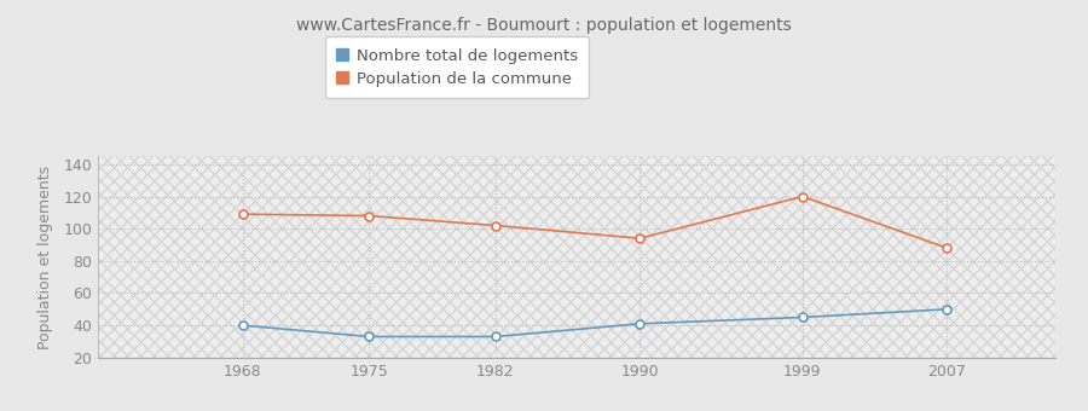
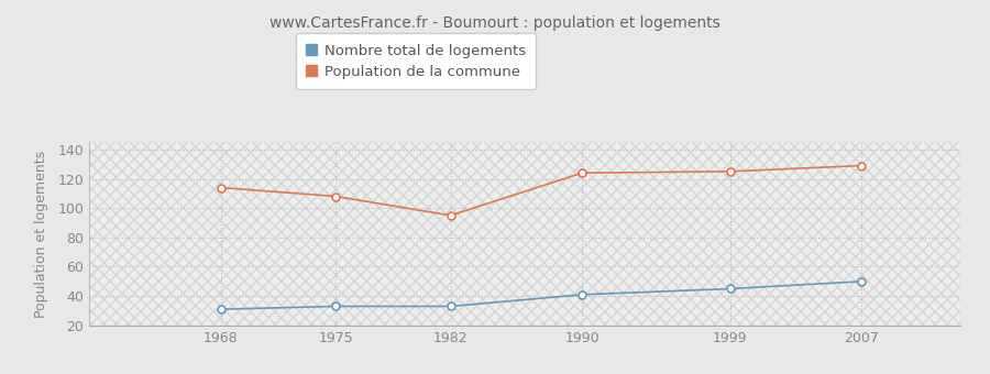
Nombre total de logements/1968: 40 -> 31
Population de la commune/1968: 109 -> 114
Population de la commune/1982: 102 -> 95
Population de la commune/1990: 94 -> 124
Population de la commune/1999: 120 -> 125
Population de la commune/2007: 88 -> 129
